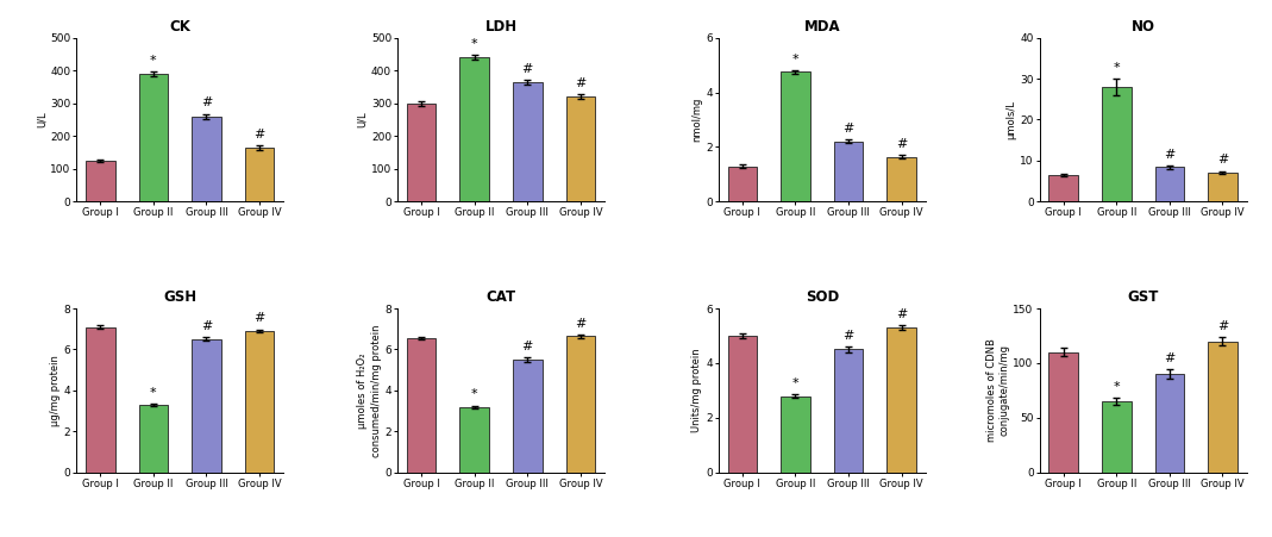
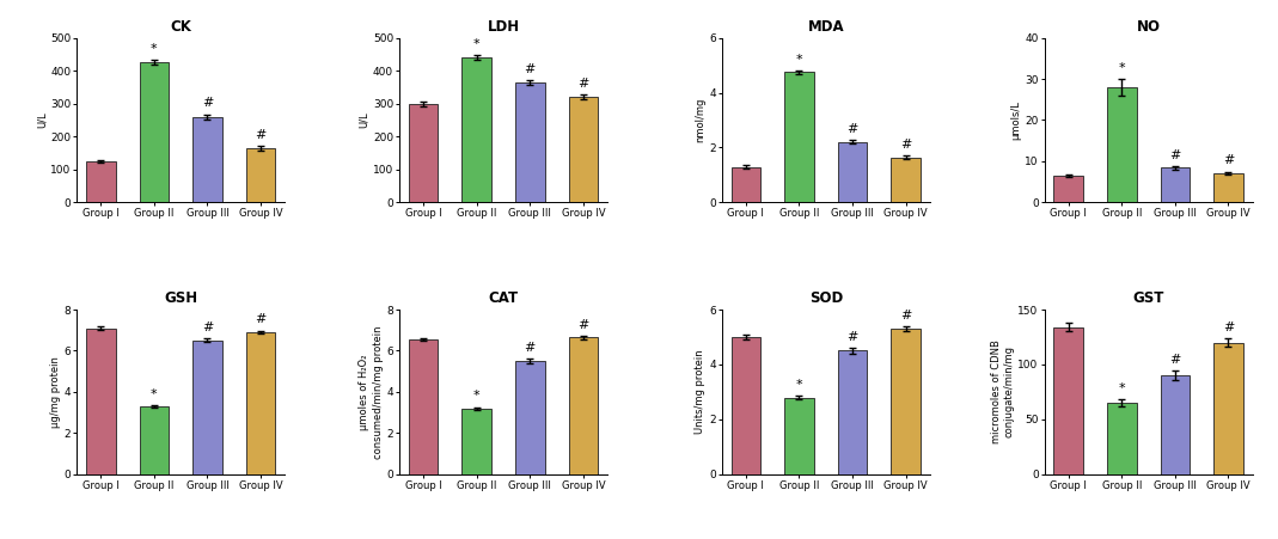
CK/Group II: 390 -> 425
GST/Group I: 110 -> 134
